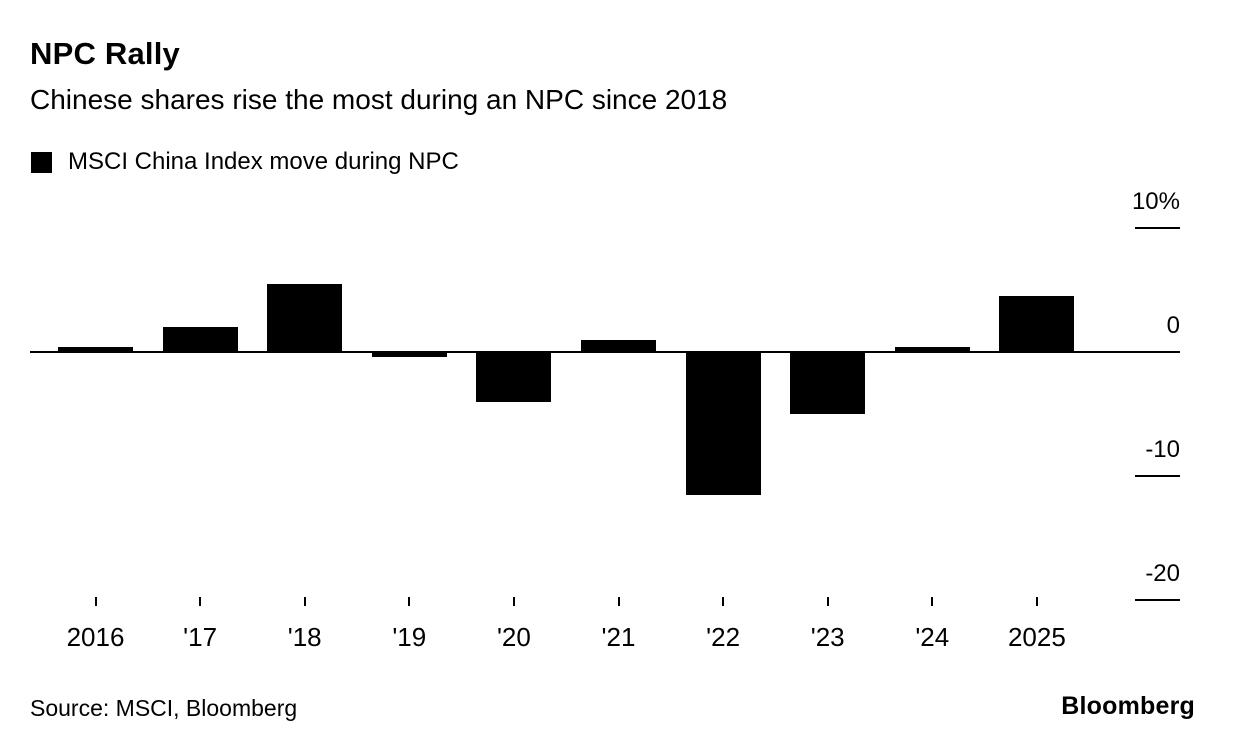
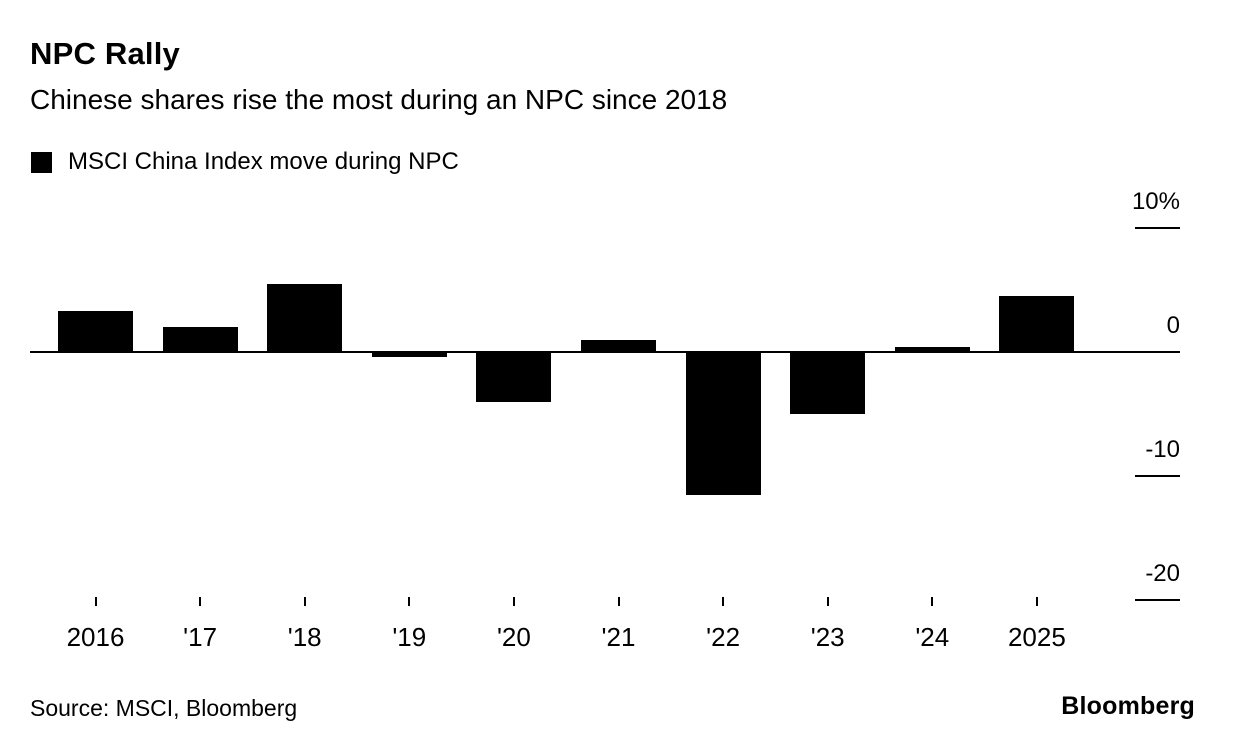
2016: 0.4% -> 3.3%
